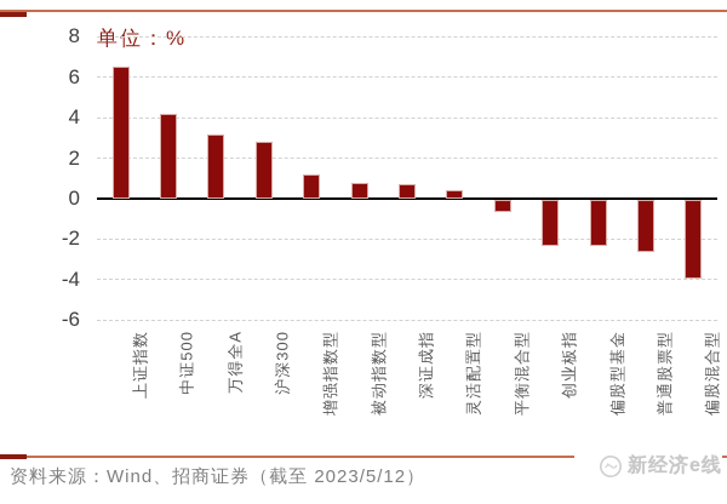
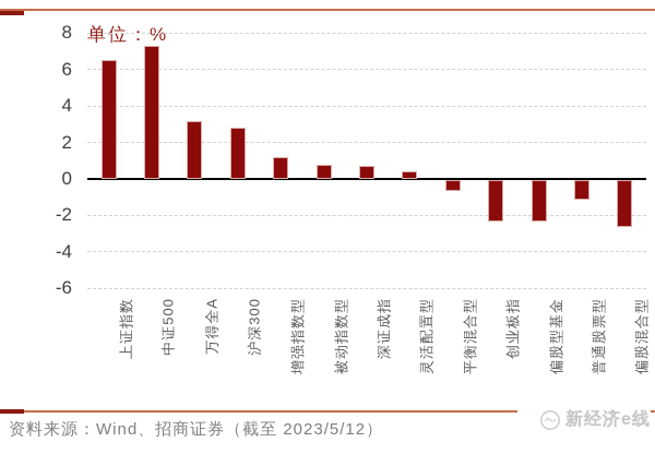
中证500: 4.2 -> 7.3
普通股票型: -2.6 -> -1.1
偏股混合型: -3.9 -> -2.6
